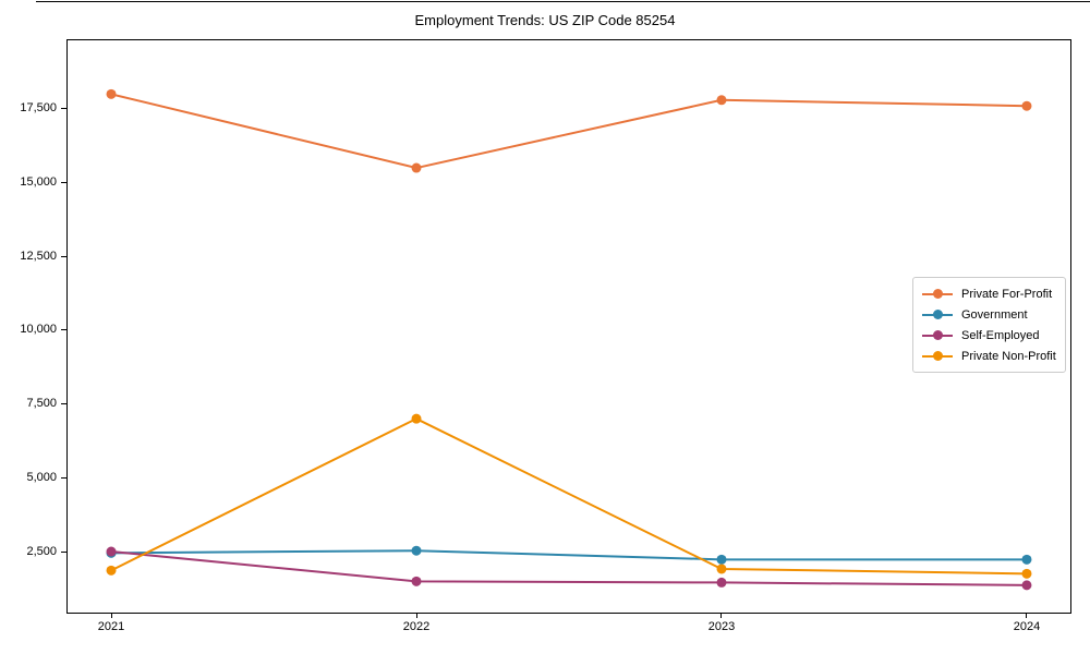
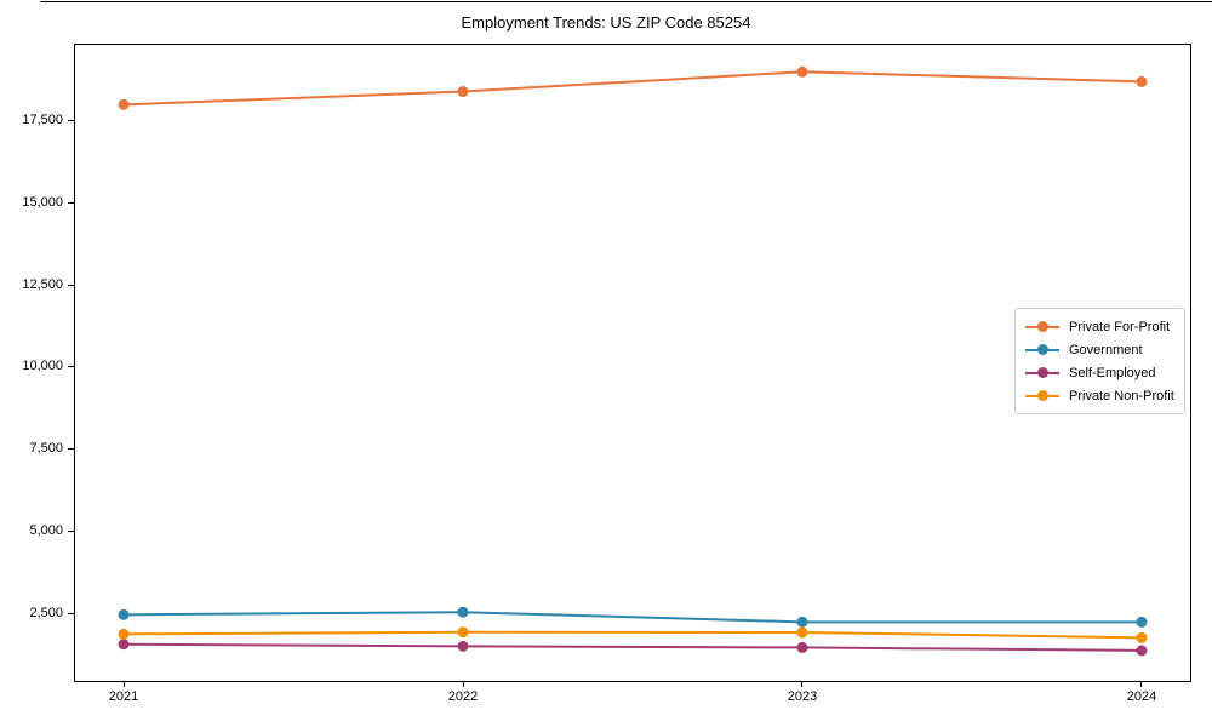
Self-Employed/2021: 2500 -> 1600
Private For-Profit/2022: 15500 -> 18400
Private Non-Profit/2022: 7000 -> 1900
Private For-Profit/2023: 17800 -> 19000
Private For-Profit/2024: 17600 -> 18700
